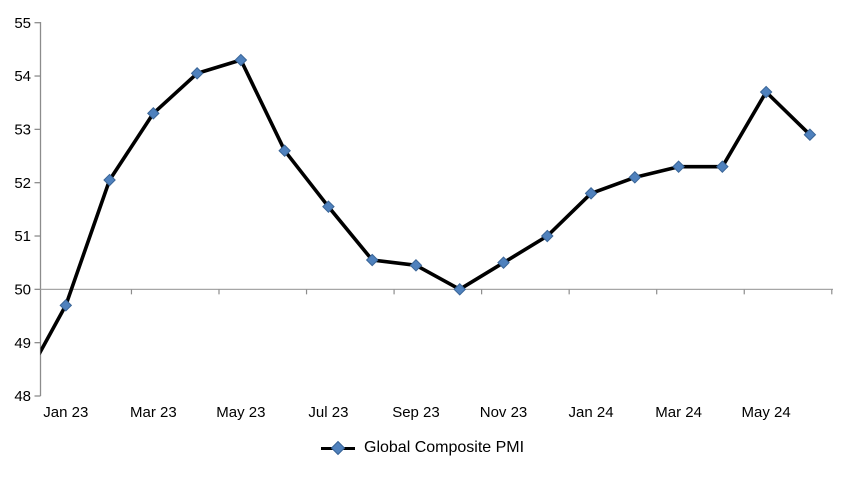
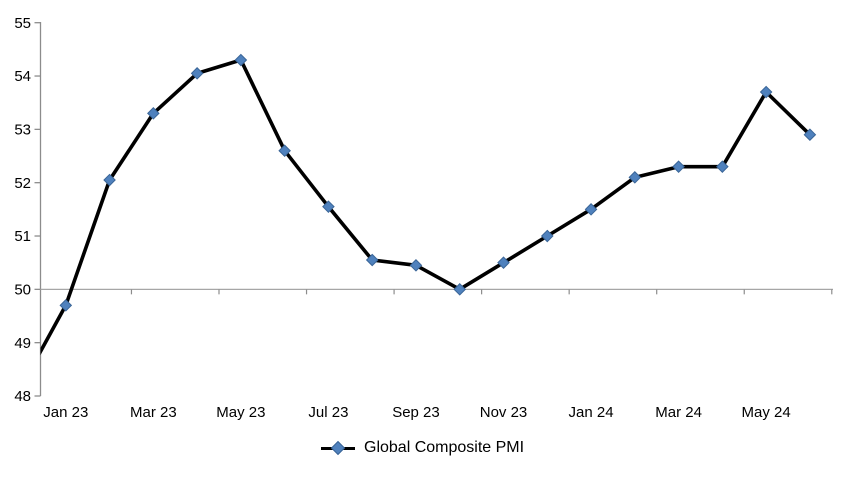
Jan 24: 51.8 -> 51.5
